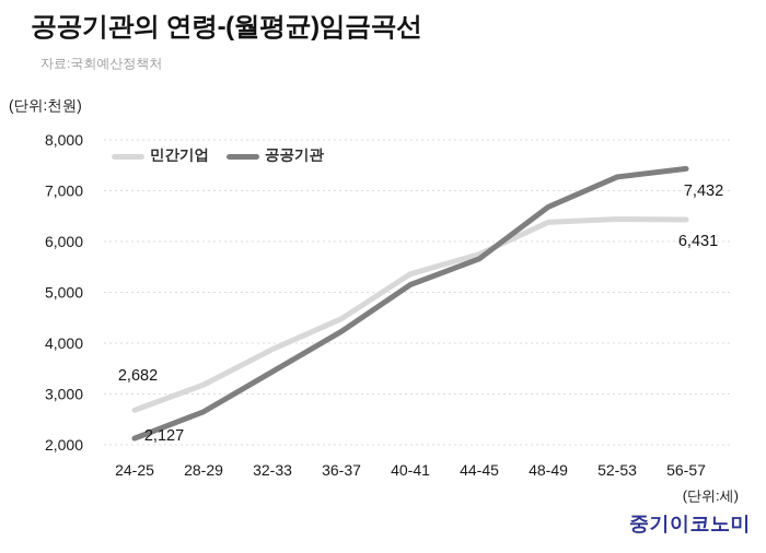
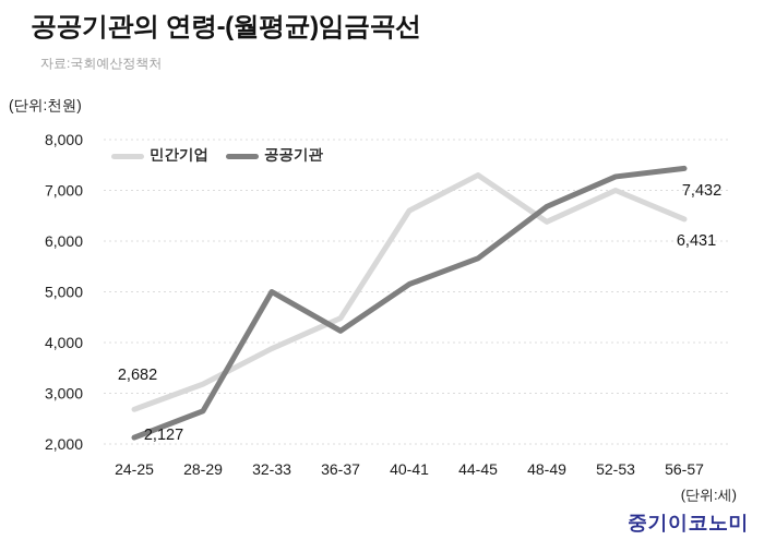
공공기관/32-33: 3400 -> 5000
민간기업/40-41: 5400 -> 6600
민간기업/44-45: 5800 -> 7300
민간기업/52-53: 6400 -> 7000
